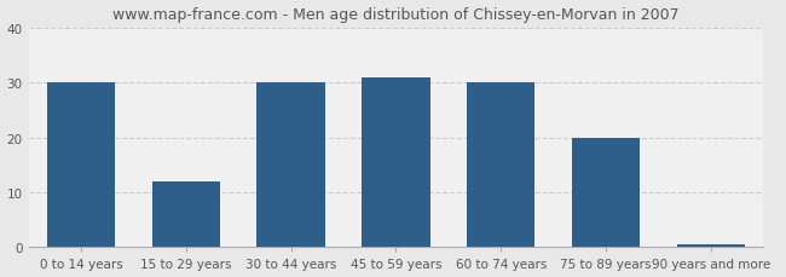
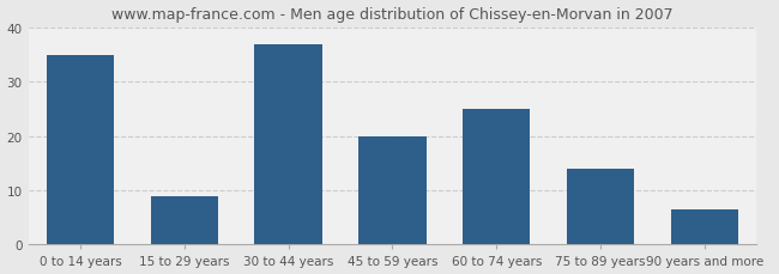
0 to 14 years: 30.0 -> 35.0
15 to 29 years: 12.0 -> 9.0
30 to 44 years: 30.0 -> 37.0
45 to 59 years: 31.0 -> 20.0
60 to 74 years: 30.0 -> 25.0
75 to 89 years: 20.0 -> 14.0
90 years and more: 0.5 -> 6.5
